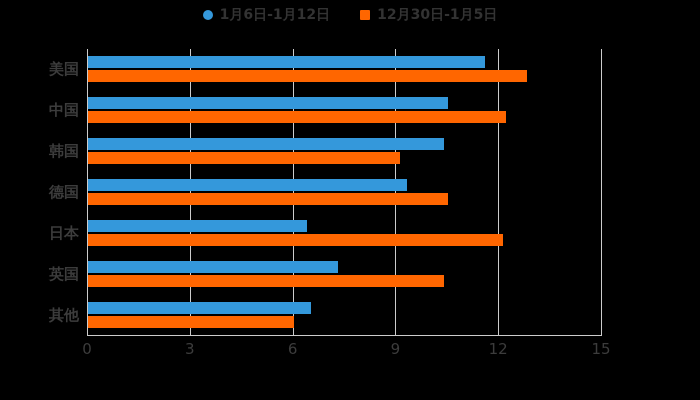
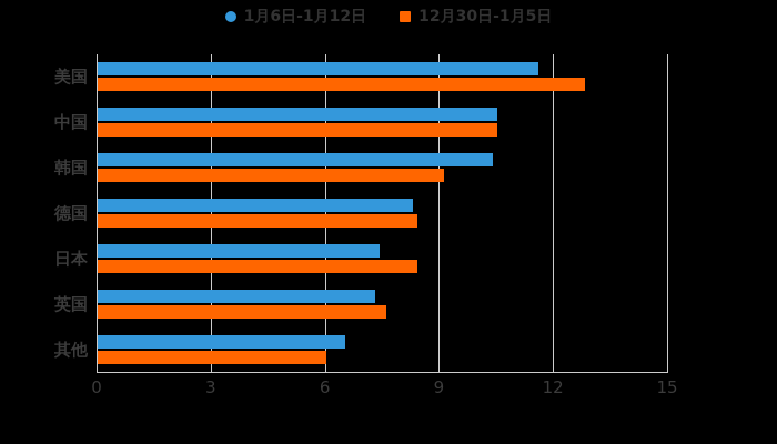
12月30日-1月5日/中国: 12.2 -> 10.5
1月6日-1月12日/德国: 9.3 -> 8.3
12月30日-1月5日/德国: 10.5 -> 8.4
1月6日-1月12日/日本: 6.4 -> 7.4
12月30日-1月5日/日本: 12.1 -> 8.4
12月30日-1月5日/英国: 10.4 -> 7.6
